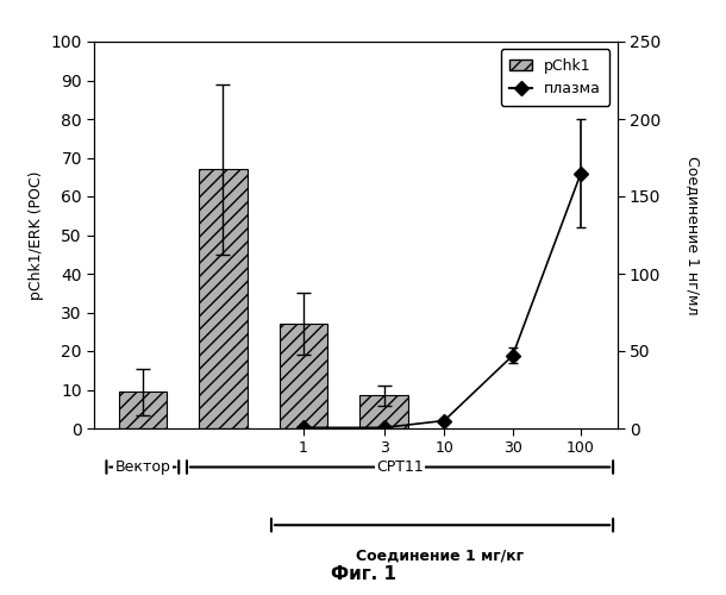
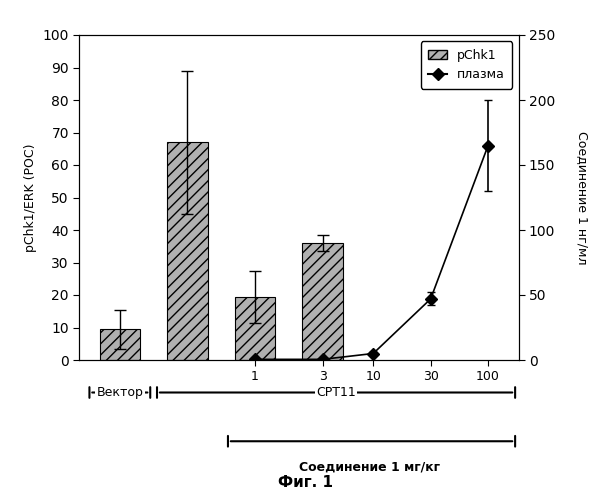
pChk1/1: 27.0 -> 19.5
pChk1/3: 8.5 -> 36.0
